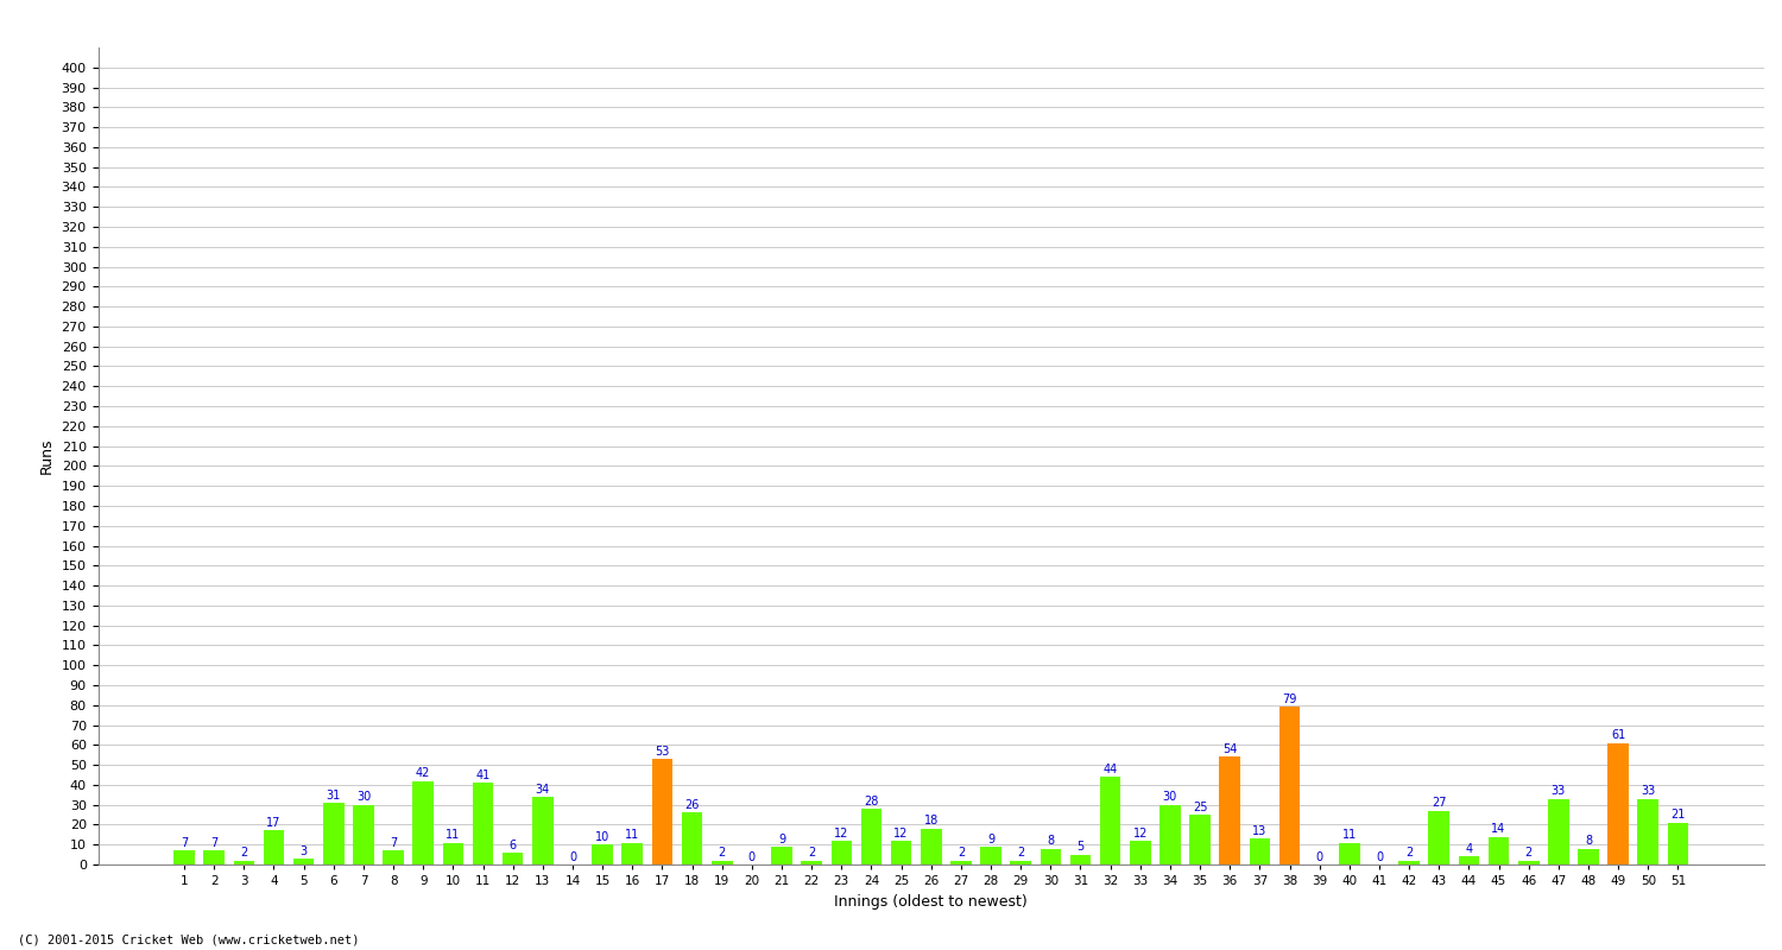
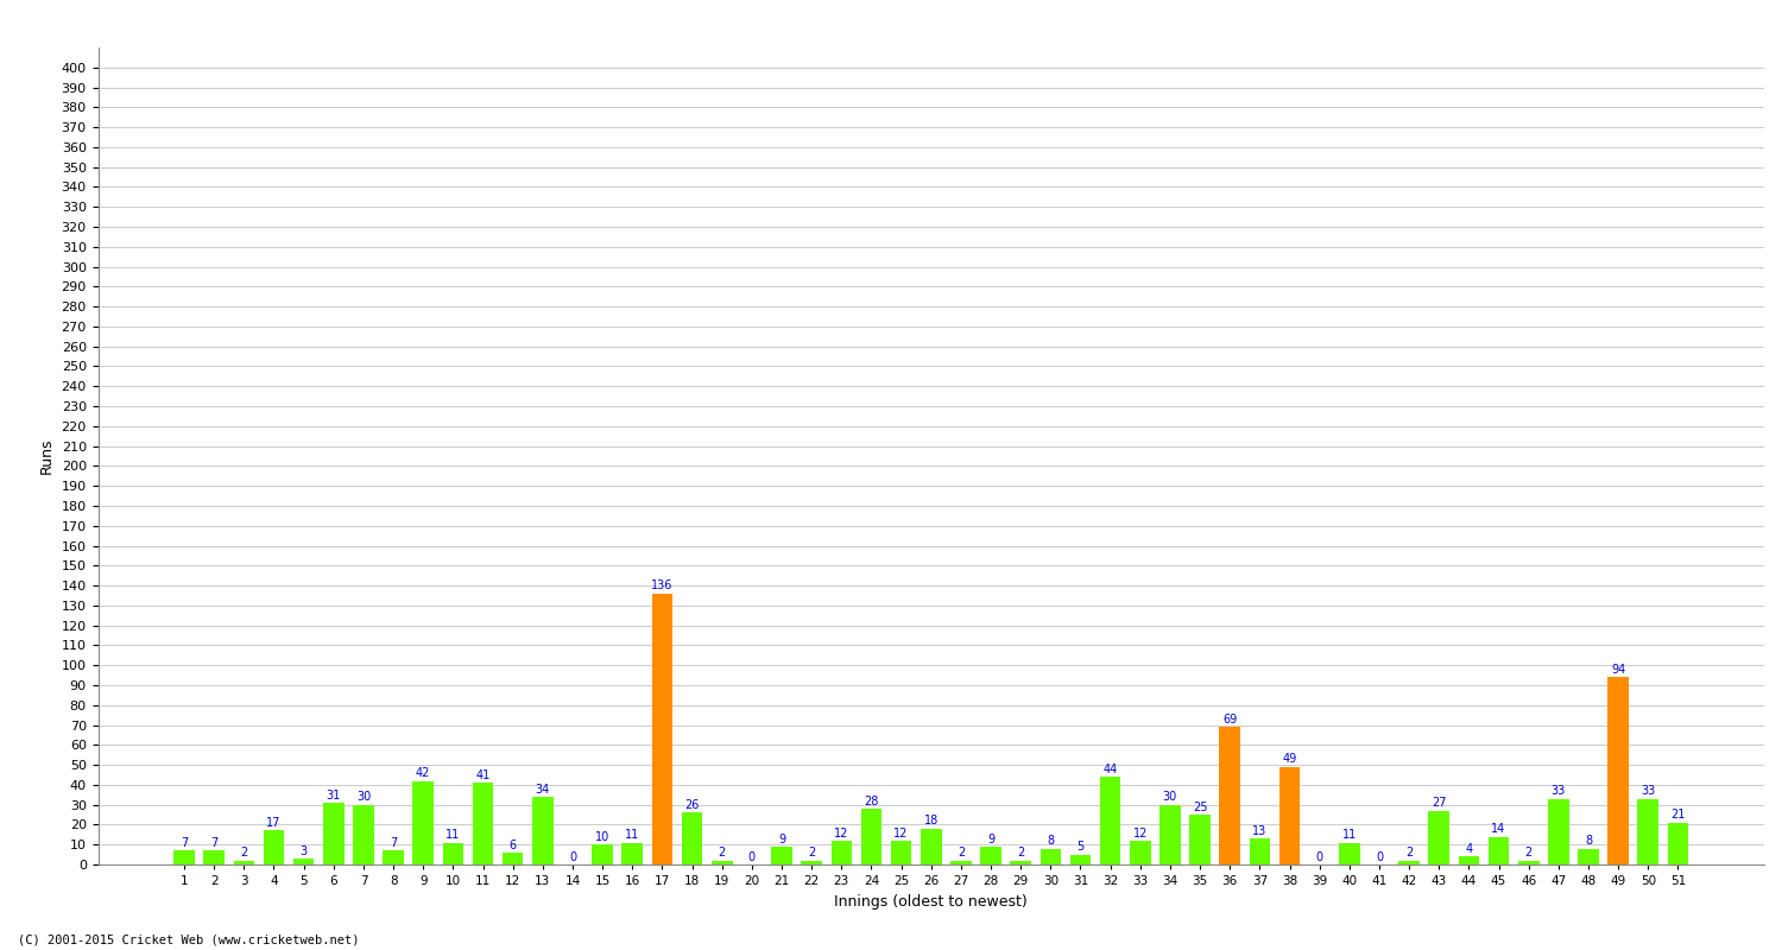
17: 53 -> 136
36: 54 -> 69
38: 79 -> 49
49: 61 -> 94
